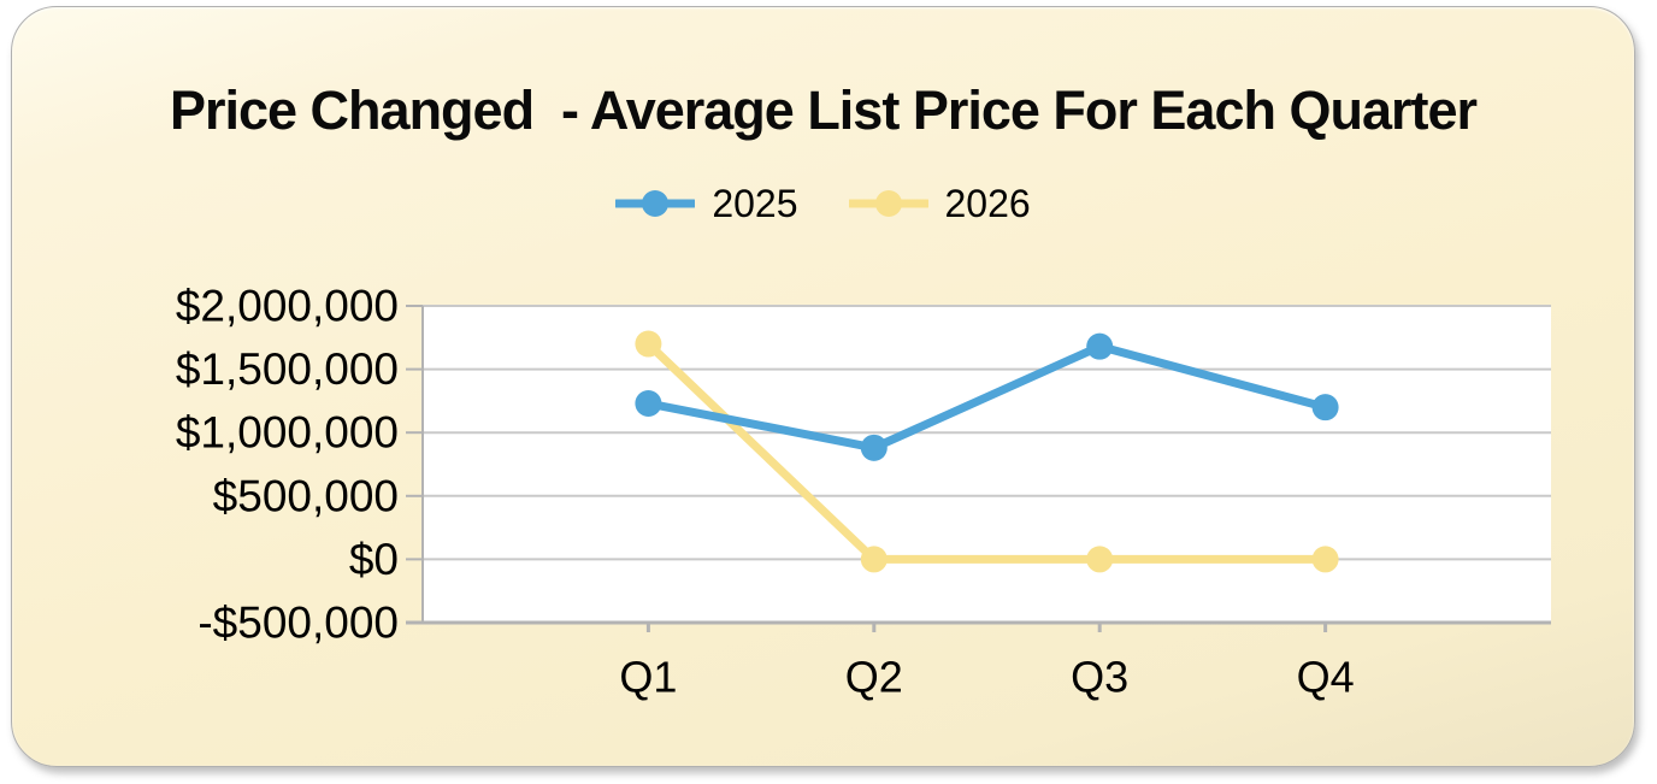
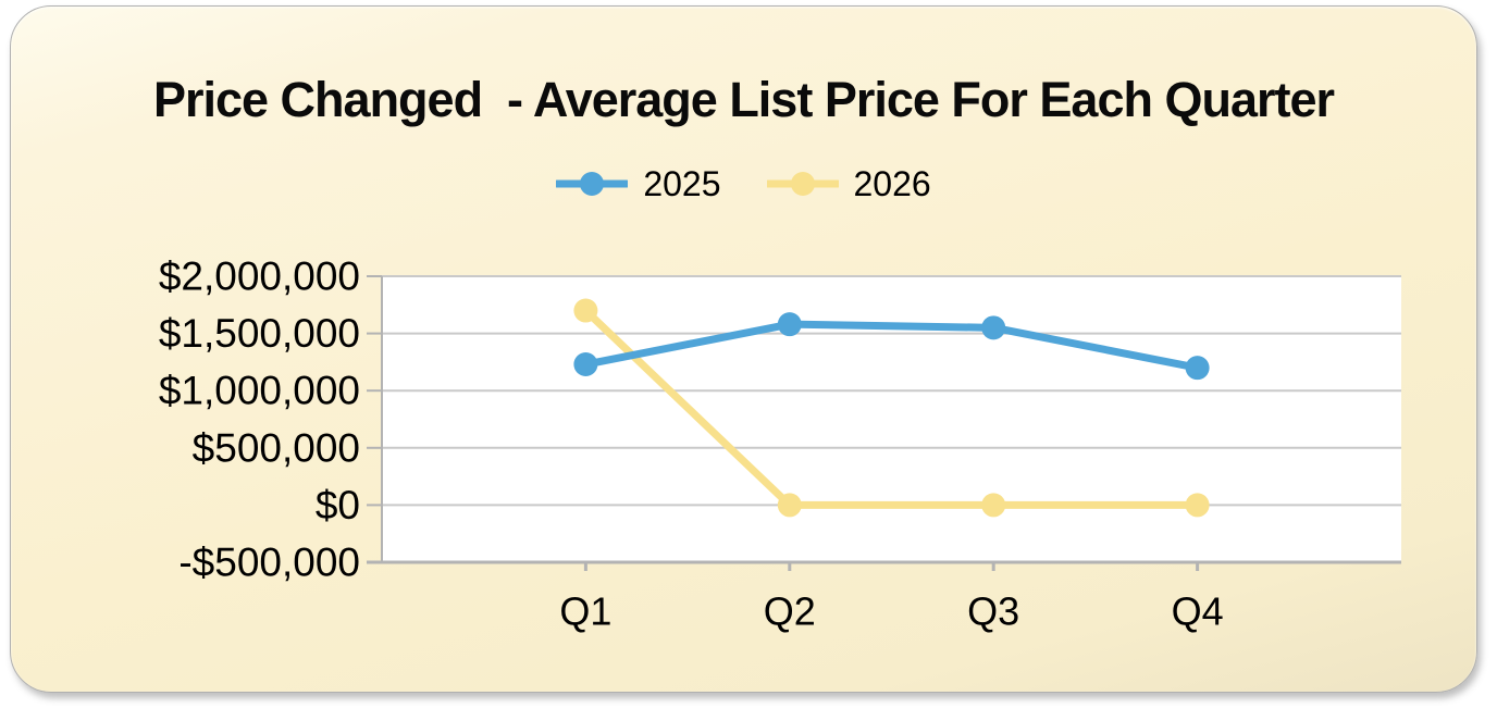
2025/Q2: $880000 -> $1580000
2025/Q3: $1680000 -> $1550000
